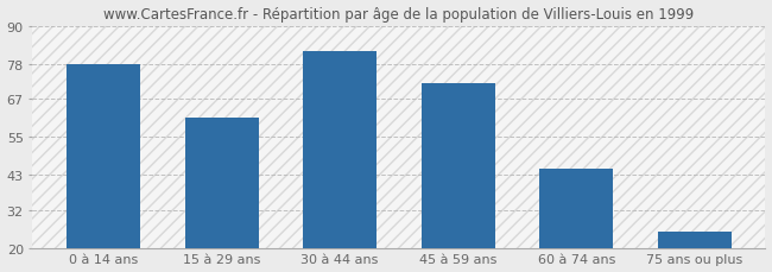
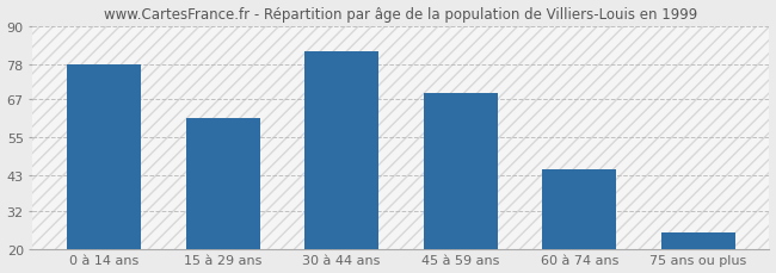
45 à 59 ans: 72 -> 69
